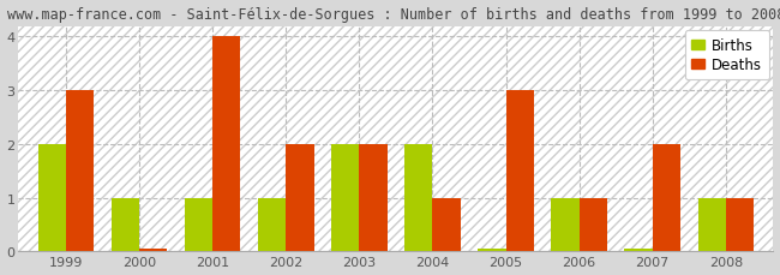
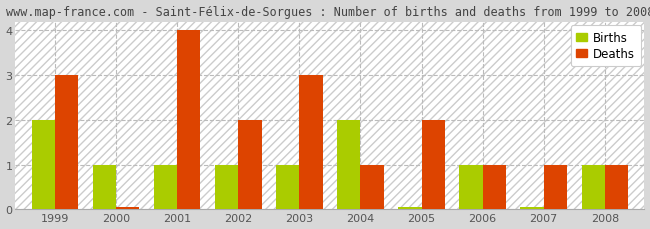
Births/2003: 2 -> 1
Deaths/2003: 2 -> 3
Deaths/2005: 3 -> 2
Deaths/2007: 2 -> 1
